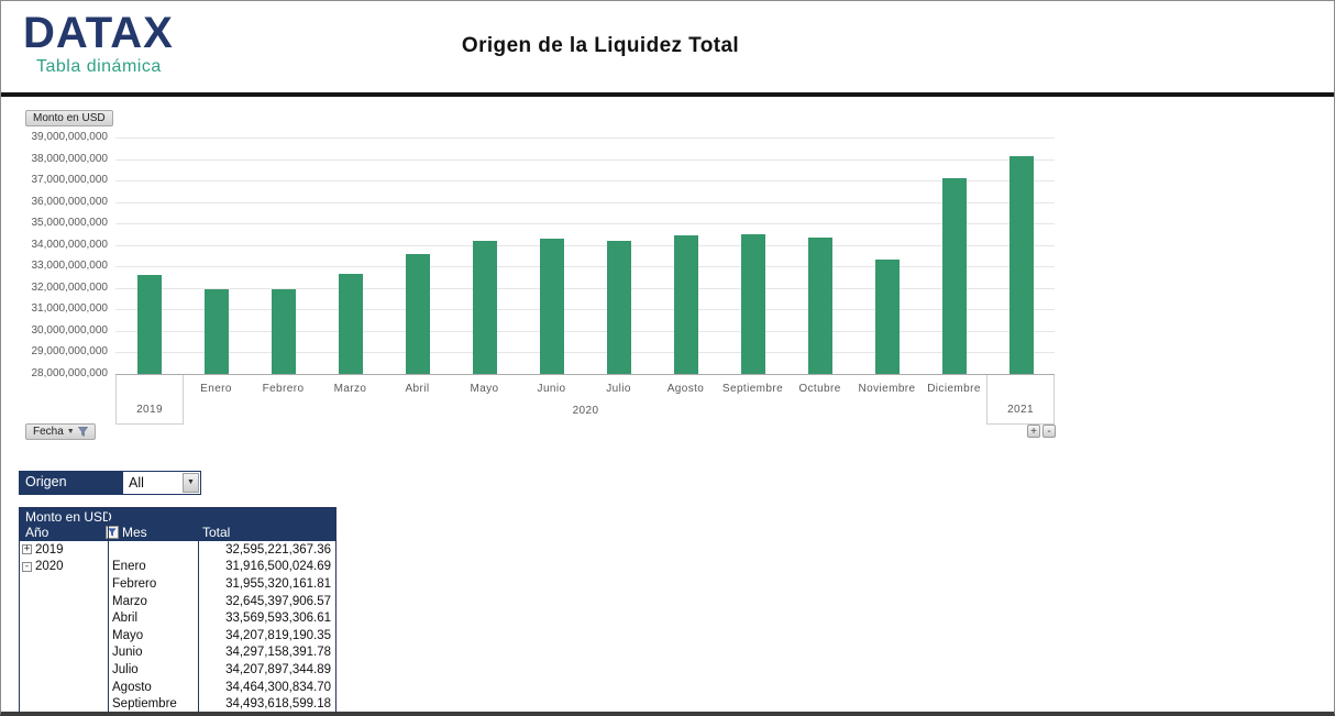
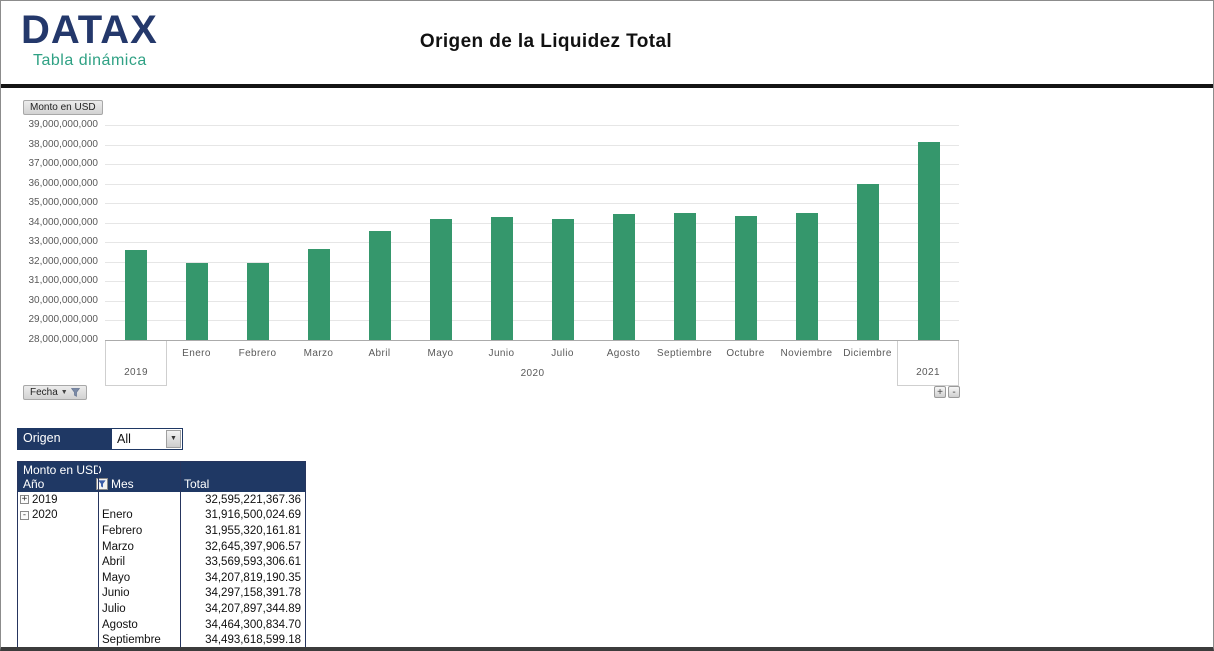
Noviembre: 33300000000 -> 34500000000
Diciembre: 37100000000 -> 36000000000
